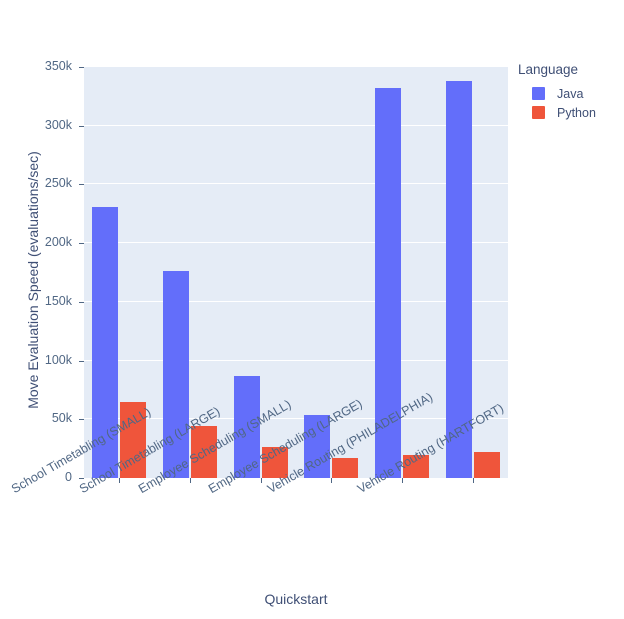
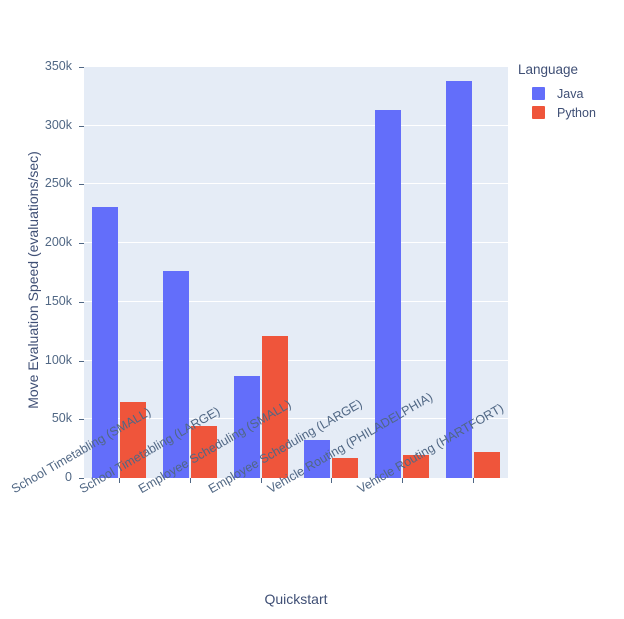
Python/Employee Scheduling (SMALL): 26k -> 121k
Java/Employee Scheduling (LARGE): 54k -> 32k
Java/Vehicle Routing (PHILADELPHIA): 332k -> 313k
